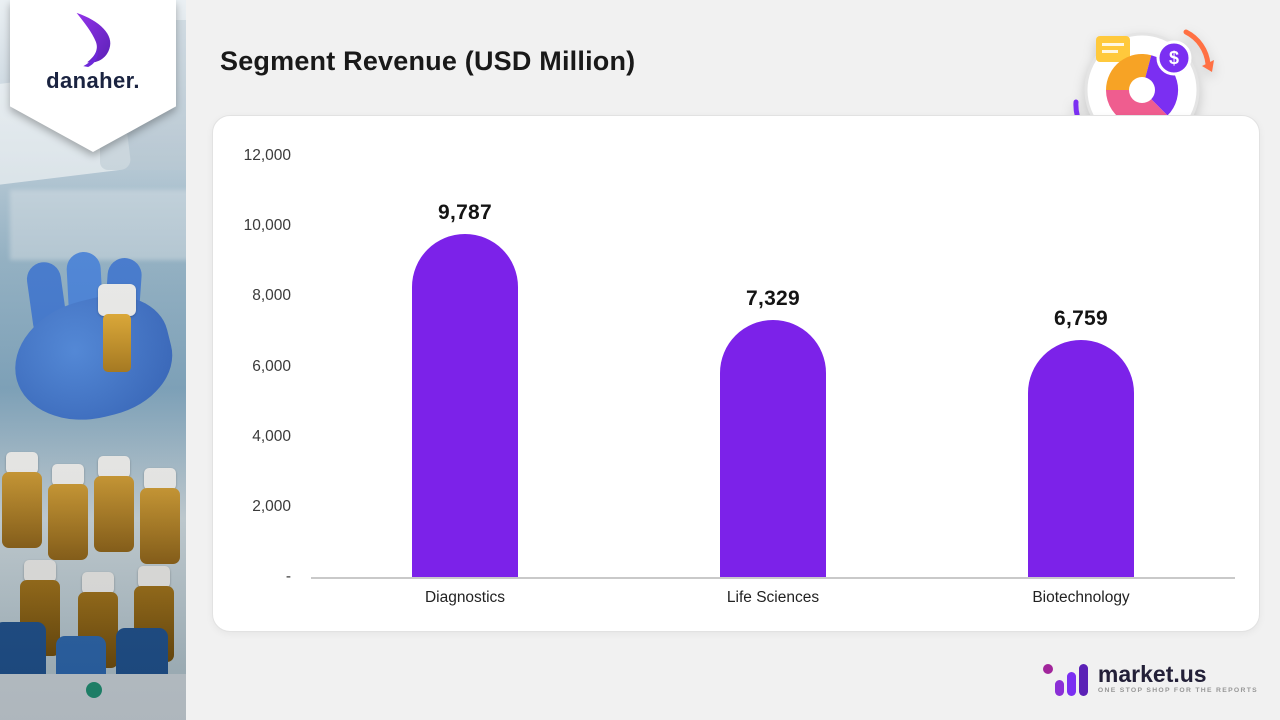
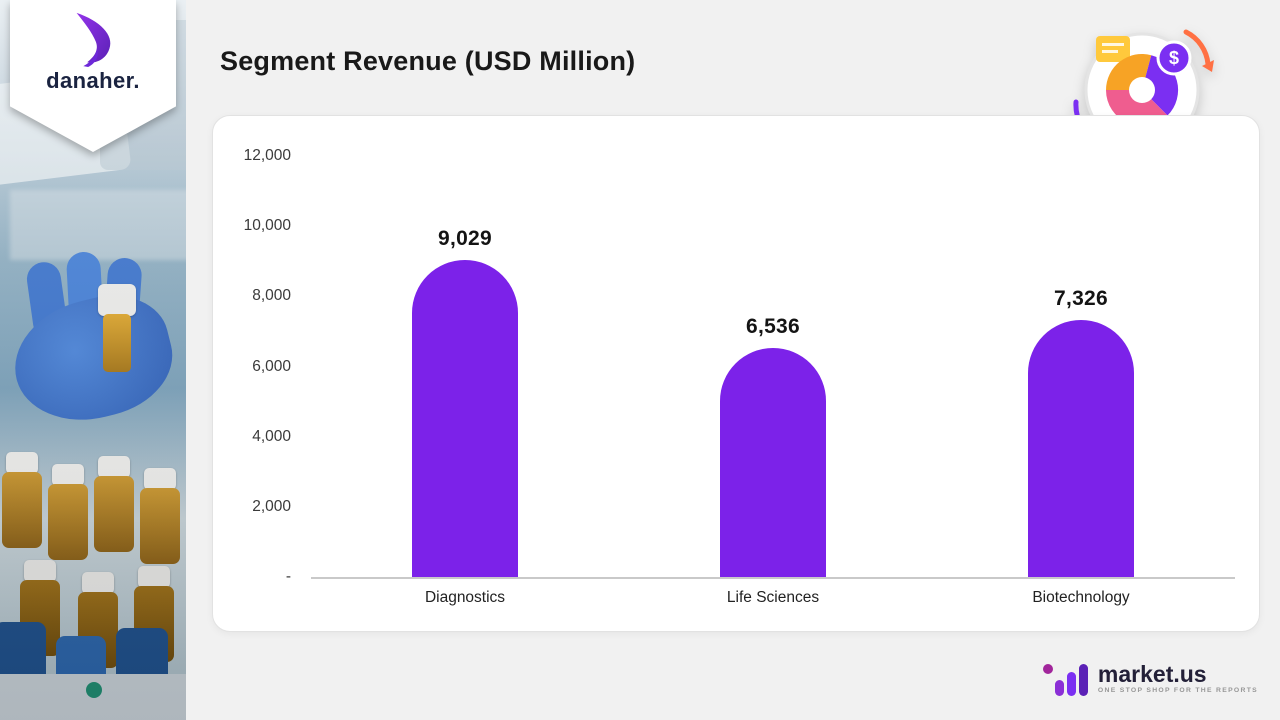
Diagnostics: 9,787 -> 9,029
Life Sciences: 7,329 -> 6,536
Biotechnology: 6,759 -> 7,326
